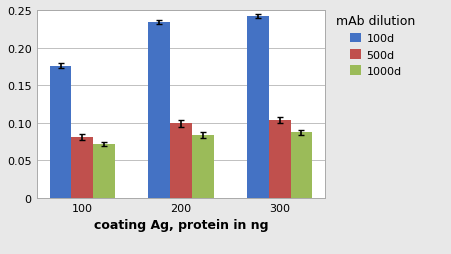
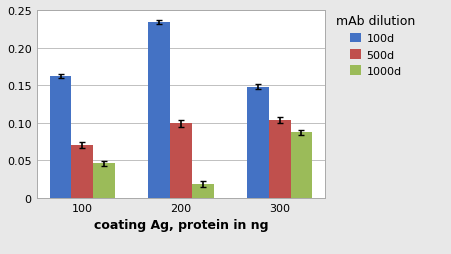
100d/100: 0.176 -> 0.162
500d/100: 0.081 -> 0.070
1000d/100: 0.072 -> 0.046
1000d/200: 0.084 -> 0.018
100d/300: 0.242 -> 0.148
